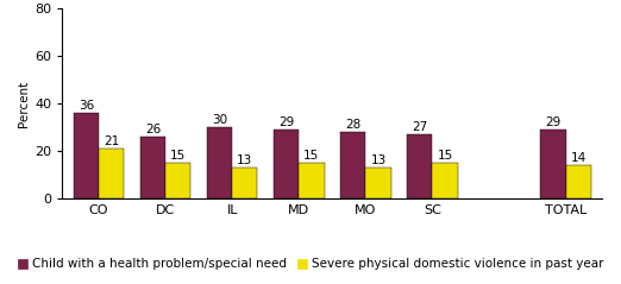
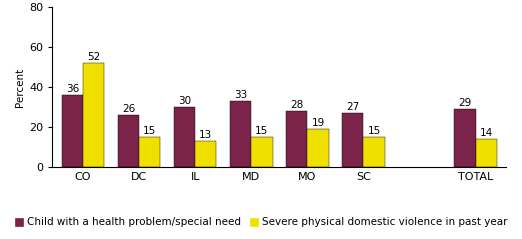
Severe physical domestic violence in past year/CO: 21 -> 52
Child with a health problem/special need/MD: 29 -> 33
Severe physical domestic violence in past year/MO: 13 -> 19
